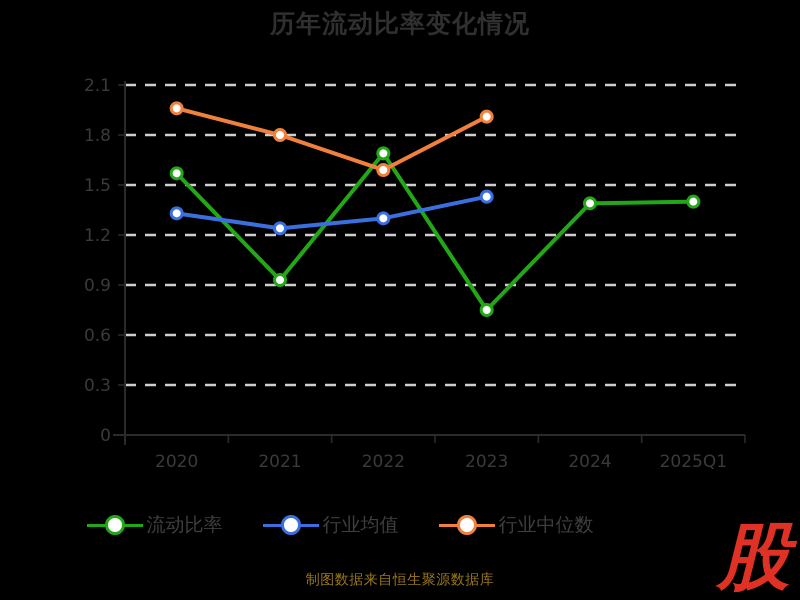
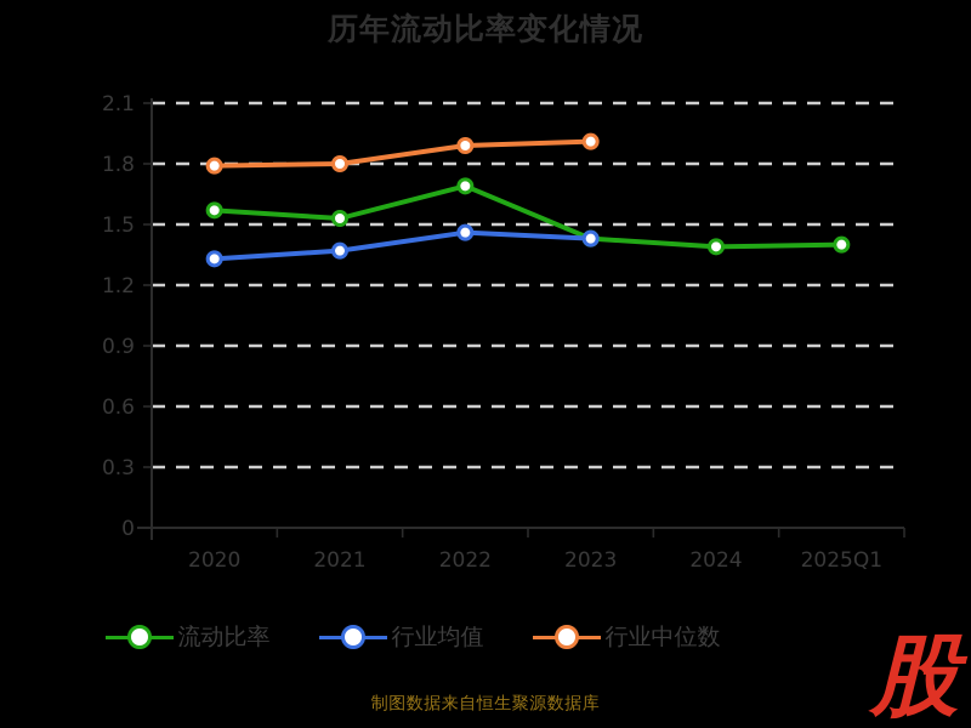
行业中位数/2020: 1.96 -> 1.79
流动比率/2021: 0.93 -> 1.53
行业均值/2021: 1.24 -> 1.37
行业均值/2022: 1.30 -> 1.46
行业中位数/2022: 1.59 -> 1.89
流动比率/2023: 0.75 -> 1.43
